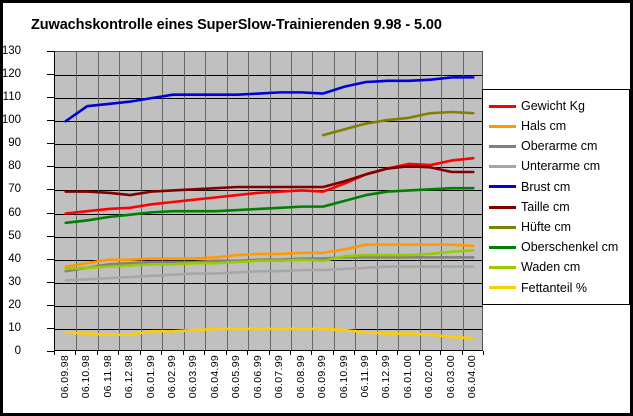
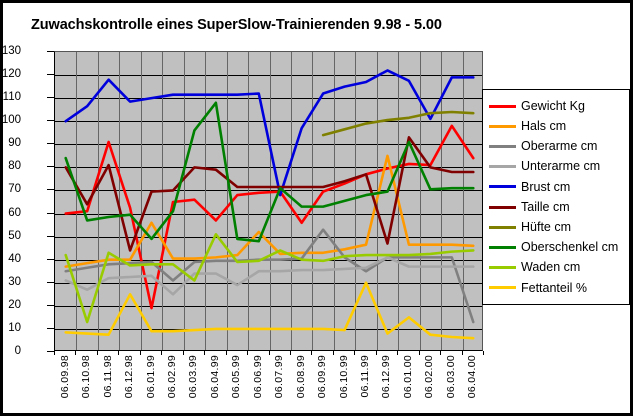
Taille cm/06.09.98: 70 -> 80
Oberschenkel cm/06.09.98: 56 -> 84
Waden cm/06.09.98: 36 -> 42
Unterarme cm/06.10.98: 32 -> 27
Taille cm/06.10.98: 70 -> 64
Waden cm/06.10.98: 36 -> 13
Gewicht Kg/06.11.98: 62 -> 91
Brust cm/06.11.98: 108 -> 118
Taille cm/06.11.98: 69 -> 81
Waden cm/06.11.98: 37 -> 43
Taille cm/06.12.98: 68 -> 44
Fettanteil %/06.12.98: 8 -> 25
Gewicht Kg/06.01.99: 64 -> 19
Hals cm/06.01.99: 40 -> 56
Oberschenkel cm/06.01.99: 60 -> 49
Oberarme cm/06.02.99: 39 -> 31
Unterarme cm/06.02.99: 34 -> 25
Taille cm/06.03.99: 70 -> 80
Oberschenkel cm/06.03.99: 61 -> 96
Waden cm/06.03.99: 38 -> 31
Gewicht Kg/06.04.99: 67 -> 57
Taille cm/06.04.99: 71 -> 79
Oberschenkel cm/06.04.99: 61 -> 108
Waden cm/06.04.99: 38 -> 51
Unterarme cm/06.05.99: 34 -> 29
Oberschenkel cm/06.05.99: 62 -> 49
Hals cm/06.06.99: 42 -> 52
Oberschenkel cm/06.06.99: 62 -> 48
Brust cm/06.07.99: 112 -> 68
Oberschenkel cm/06.07.99: 62 -> 71
Waden cm/06.07.99: 40 -> 44
Gewicht Kg/06.08.99: 70 -> 56
Brust cm/06.08.99: 112 -> 97
Oberarme cm/06.09.99: 40 -> 53
Oberarme cm/06.11.99: 41 -> 35
Fettanteil %/06.11.99: 8 -> 30
Hals cm/06.12.99: 46 -> 85
Unterarme cm/06.12.99: 37 -> 41
Brust cm/06.12.99: 118 -> 122
Taille cm/06.12.99: 80 -> 47
Taille cm/06.01.00: 80 -> 93
Oberschenkel cm/06.01.00: 70 -> 91
Fettanteil %/06.01.00: 8 -> 15
Brust cm/06.02.00: 118 -> 101
Gewicht Kg/06.03.00: 83 -> 98
Oberarme cm/06.04.00: 41 -> 13
